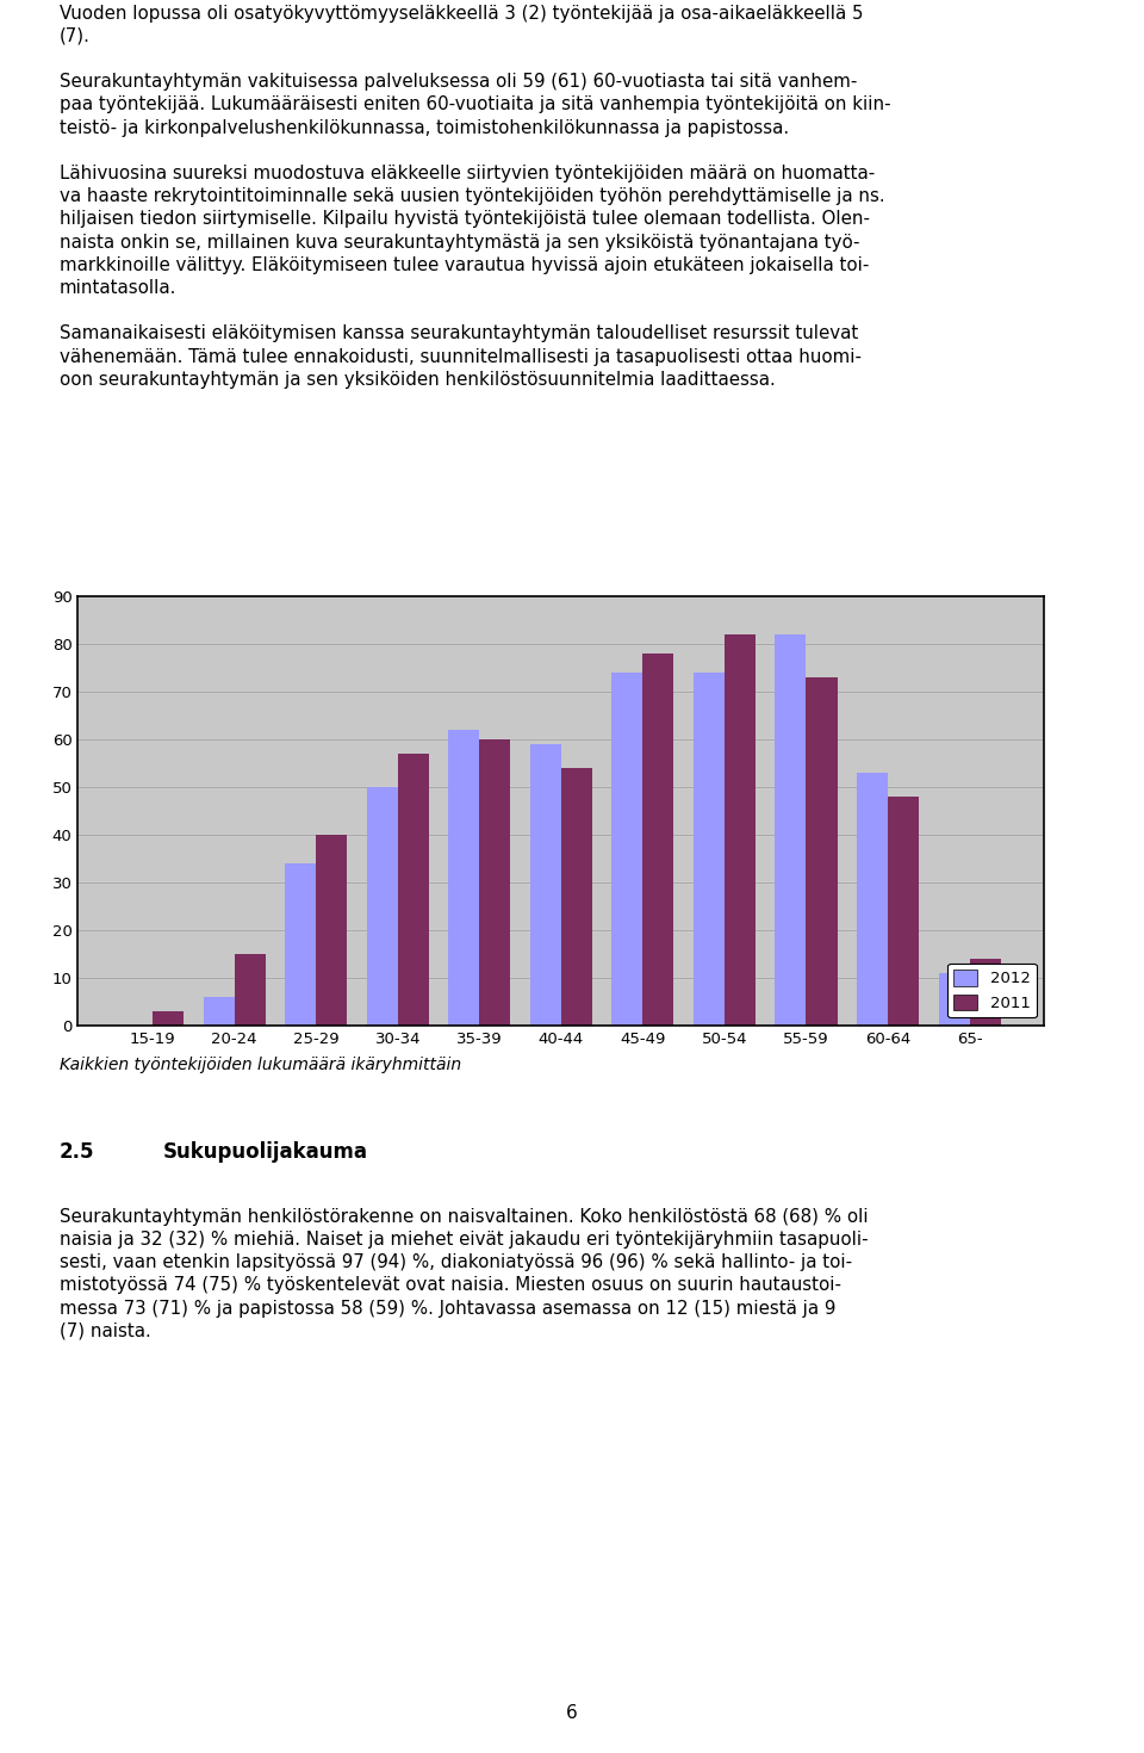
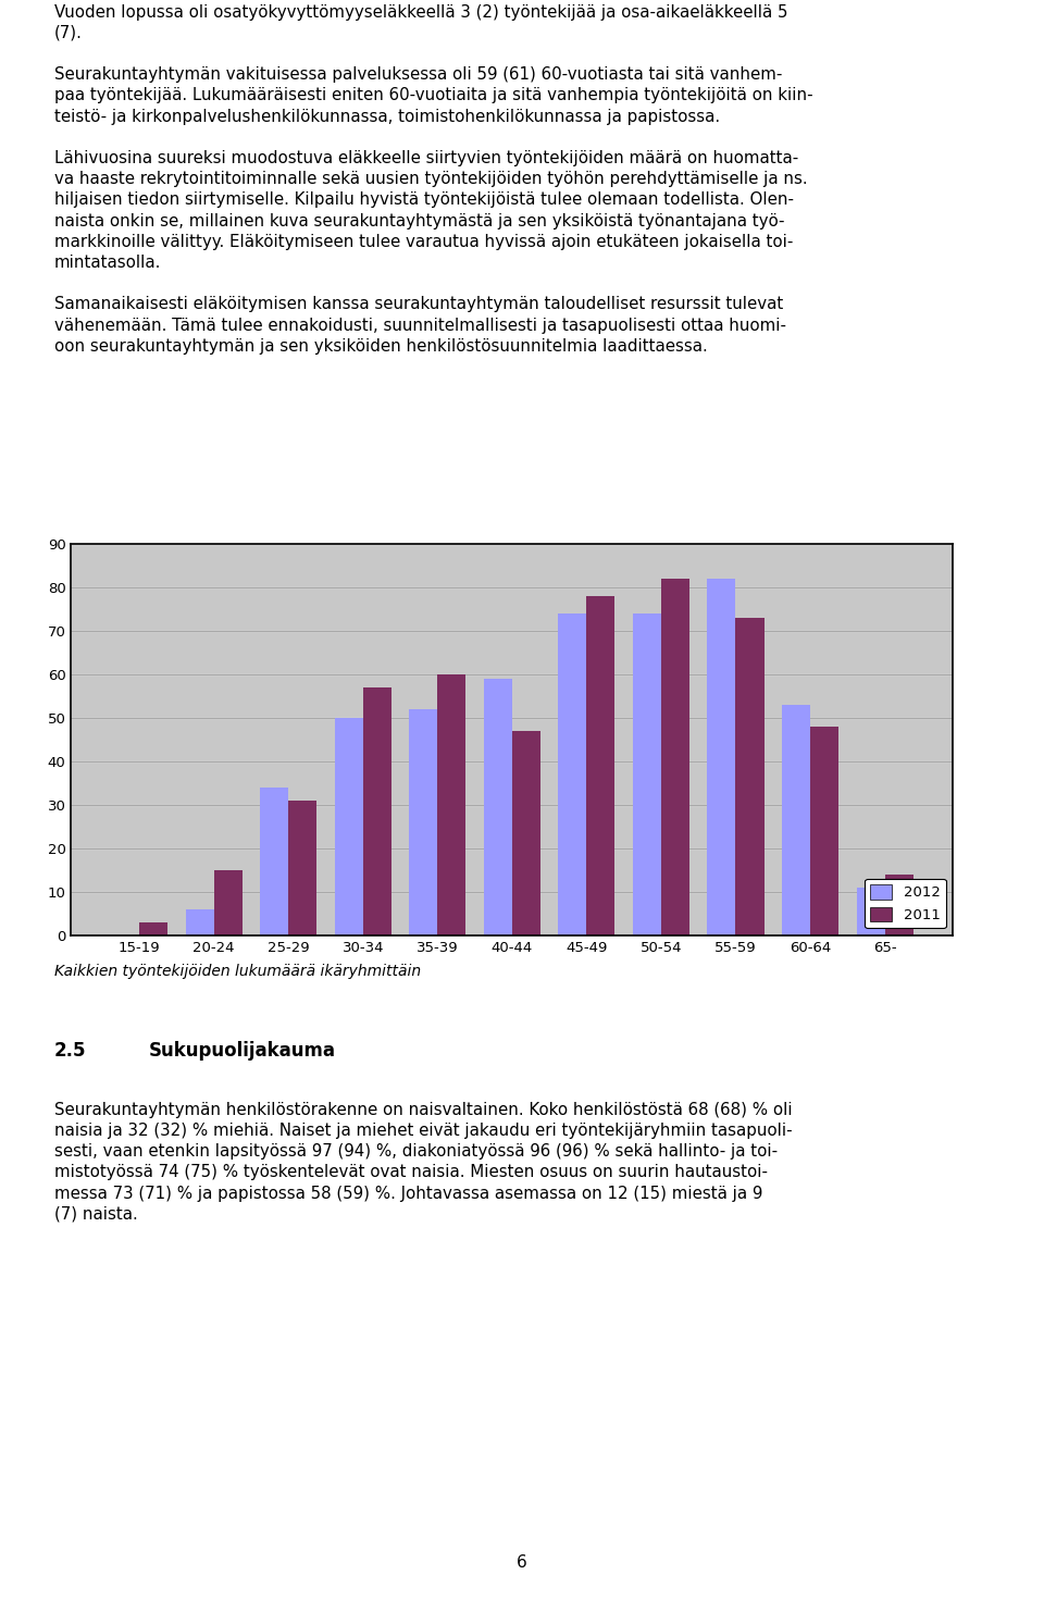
2011/25-29: 40 -> 31
2012/35-39: 62 -> 52
2011/40-44: 54 -> 47
